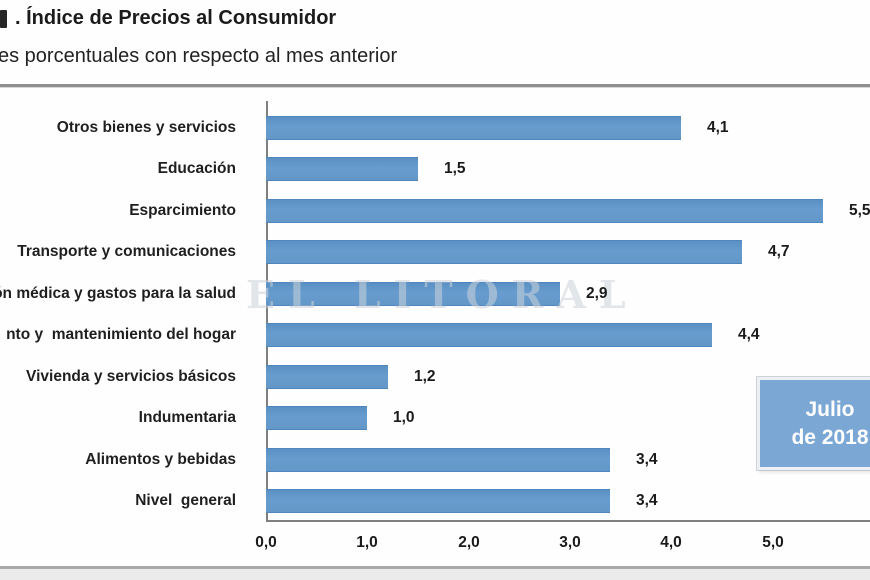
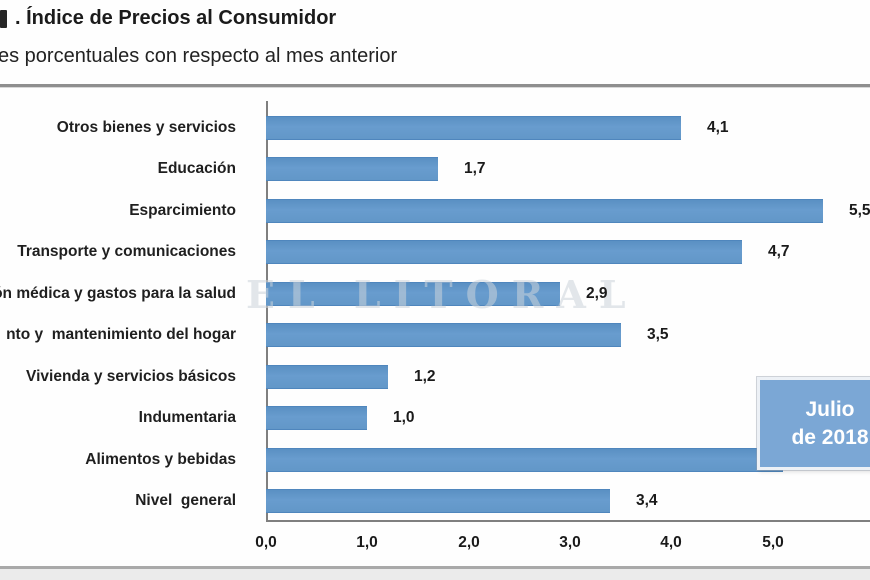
Educación: 1,5 -> 1,7
nto y mantenimiento del hogar: 4,4 -> 3,5
Alimentos y bebidas: 3,4 -> 5,1
